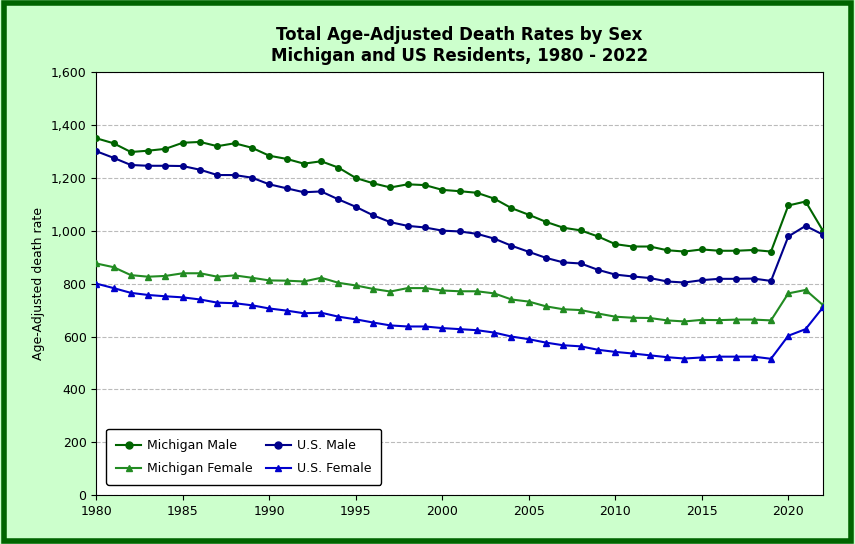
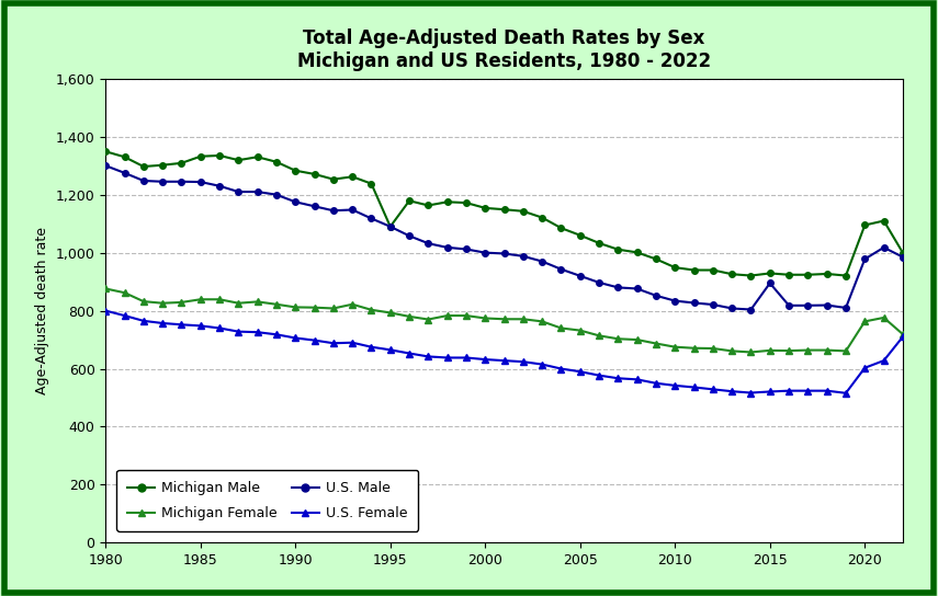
Michigan Male/1995: 1,199 -> 1,090
U.S. Male/2015: 813 -> 895
